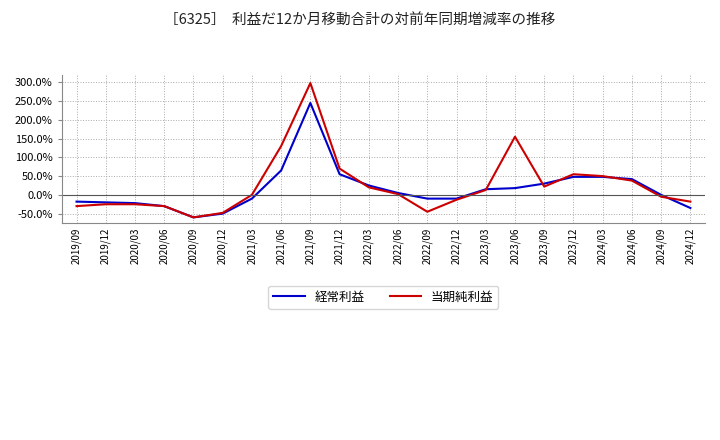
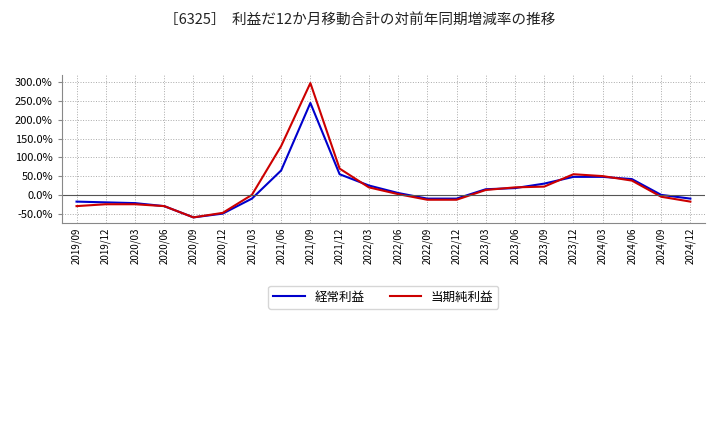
当期純利益/2022/09: -45% -> -13%
当期純利益/2023/06: 155% -> 20%
経常利益/2024/12: -35% -> -10%
